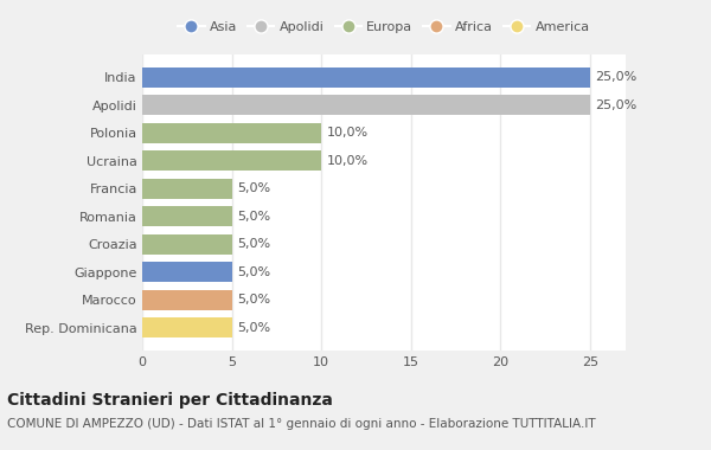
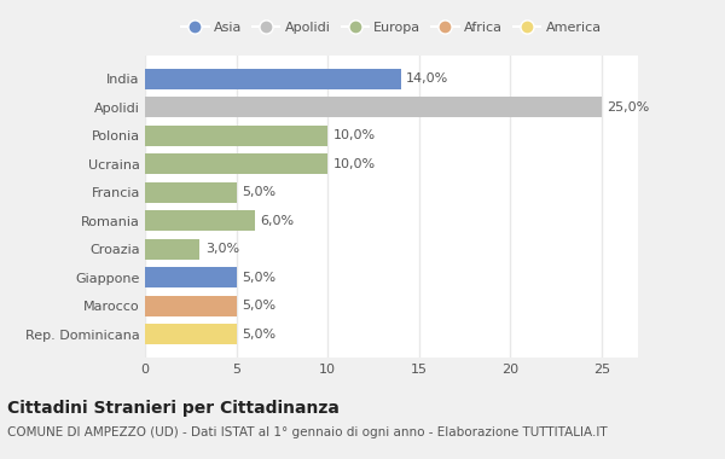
India: 25,0% -> 14,0%
Romania: 5,0% -> 6,0%
Croazia: 5,0% -> 3,0%
